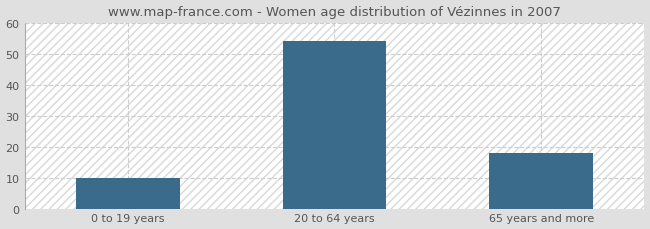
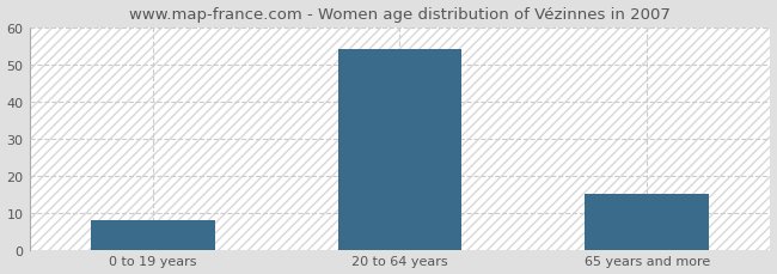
0 to 19 years: 10 -> 8
65 years and more: 18 -> 15
